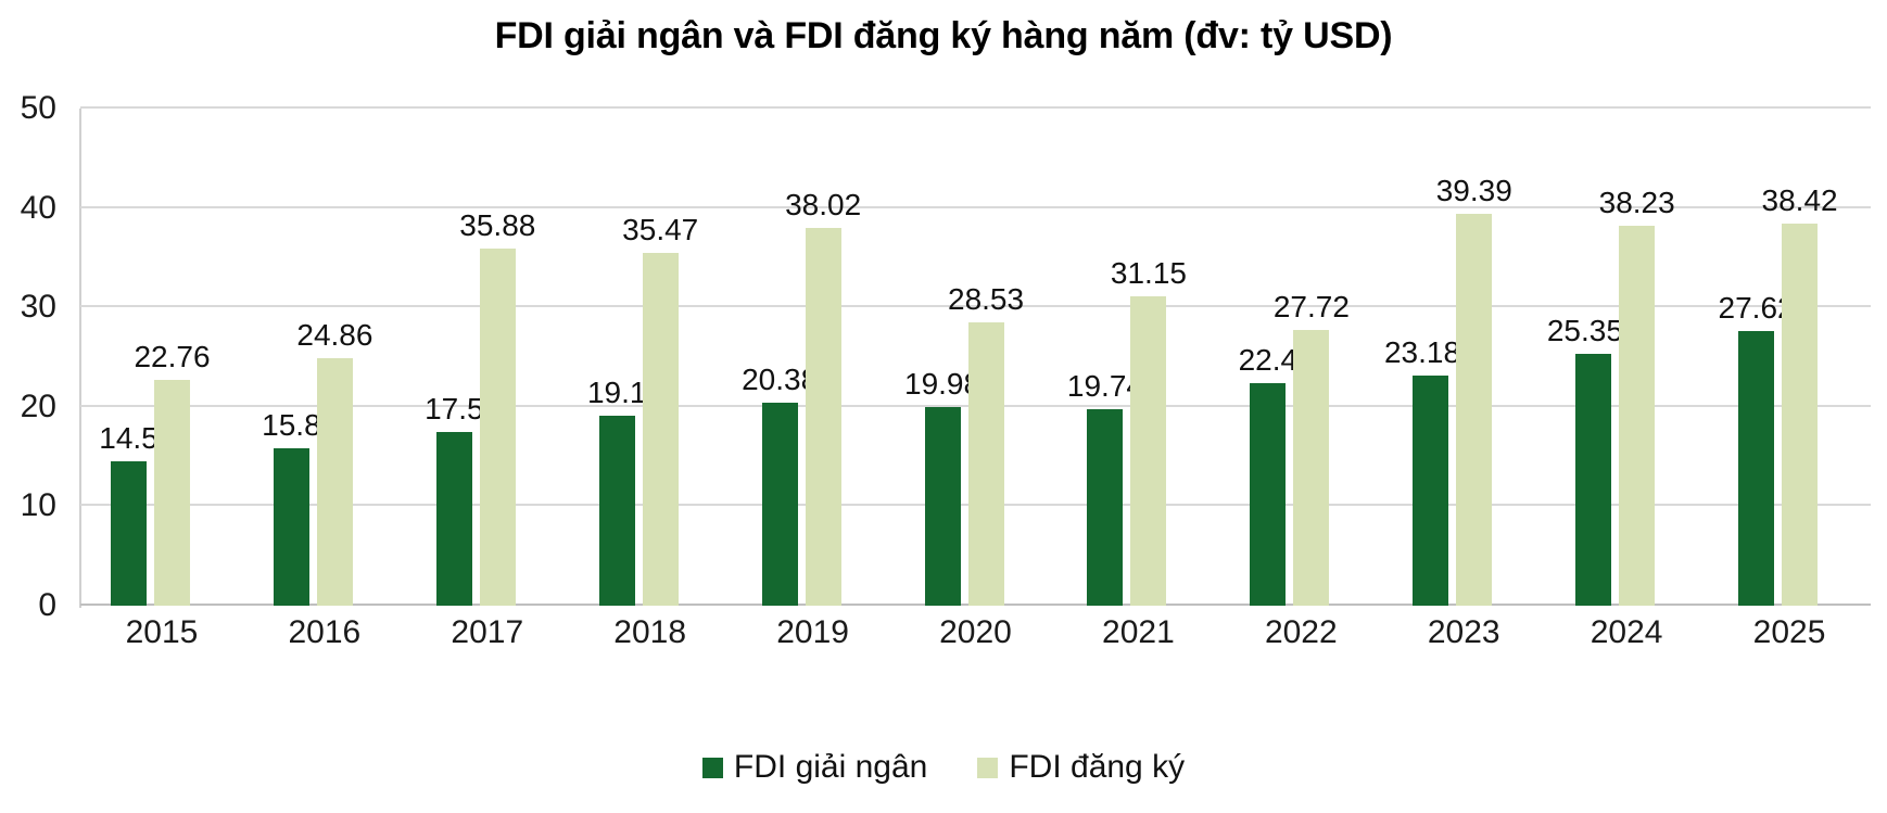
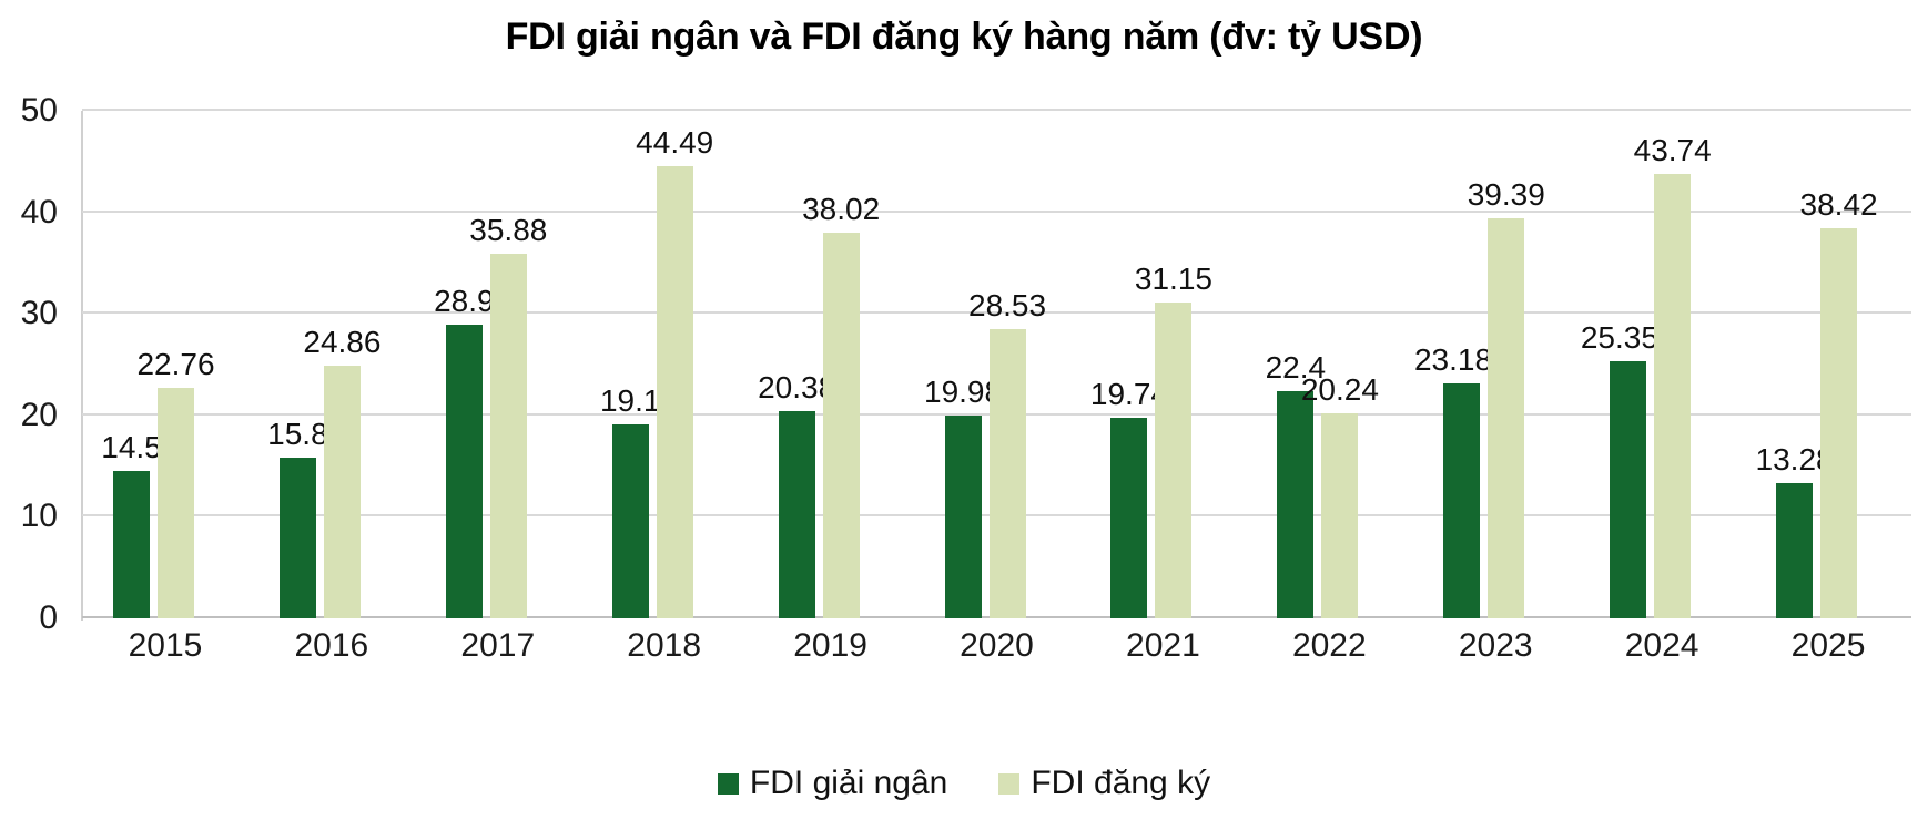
FDI giải ngân/2017: 17.5 -> 28.9
FDI đăng ký/2018: 35.47 -> 44.49
FDI đăng ký/2022: 27.72 -> 20.24
FDI đăng ký/2024: 38.23 -> 43.74
FDI giải ngân/2025: 27.62 -> 13.28
